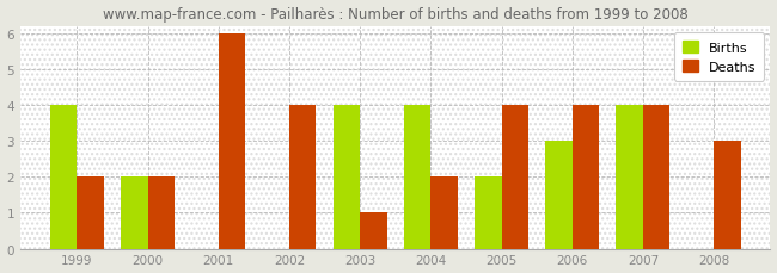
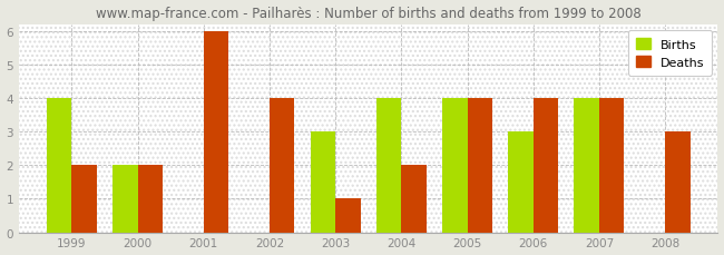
Births/2003: 4 -> 3
Births/2005: 2 -> 4
